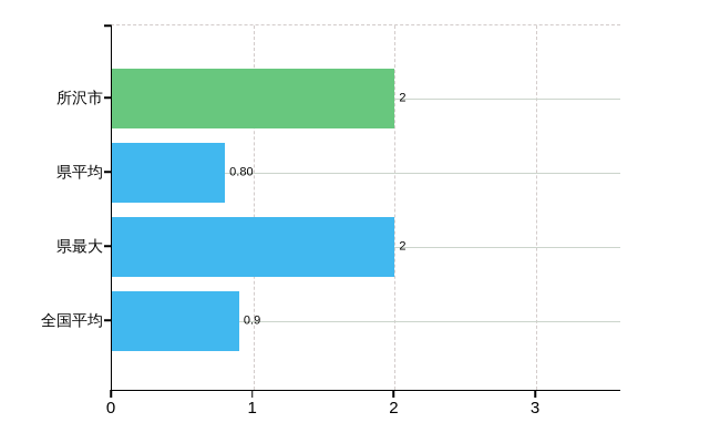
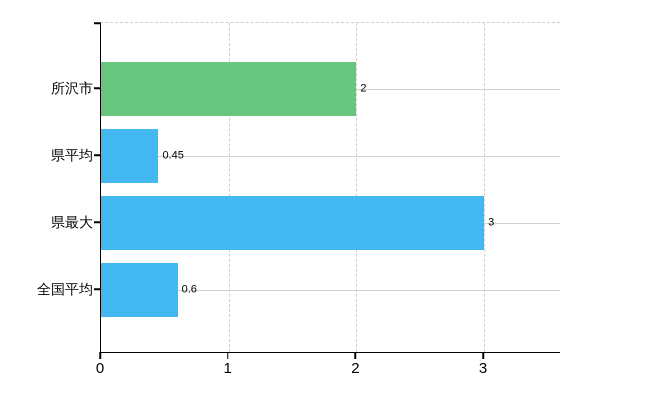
県平均: 0.80 -> 0.45
県最大: 2 -> 3
全国平均: 0.9 -> 0.6
